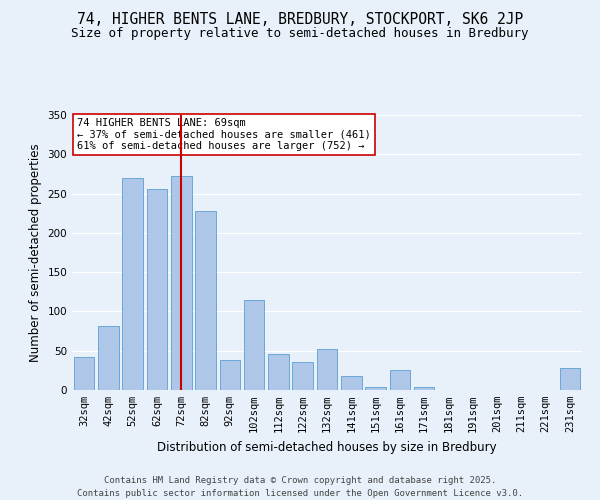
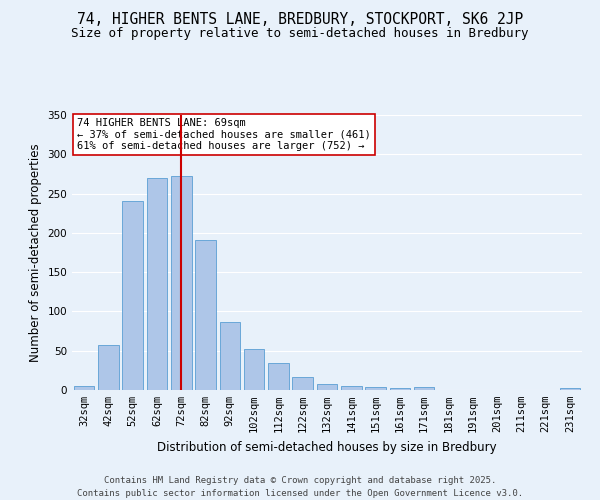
32sqm: 42 -> 5
42sqm: 82 -> 57
52sqm: 270 -> 240
62sqm: 256 -> 270
82sqm: 228 -> 191
92sqm: 38 -> 86
102sqm: 114 -> 52
112sqm: 46 -> 34
122sqm: 36 -> 17
132sqm: 52 -> 8
141sqm: 18 -> 5
161sqm: 26 -> 3
231sqm: 28 -> 2
